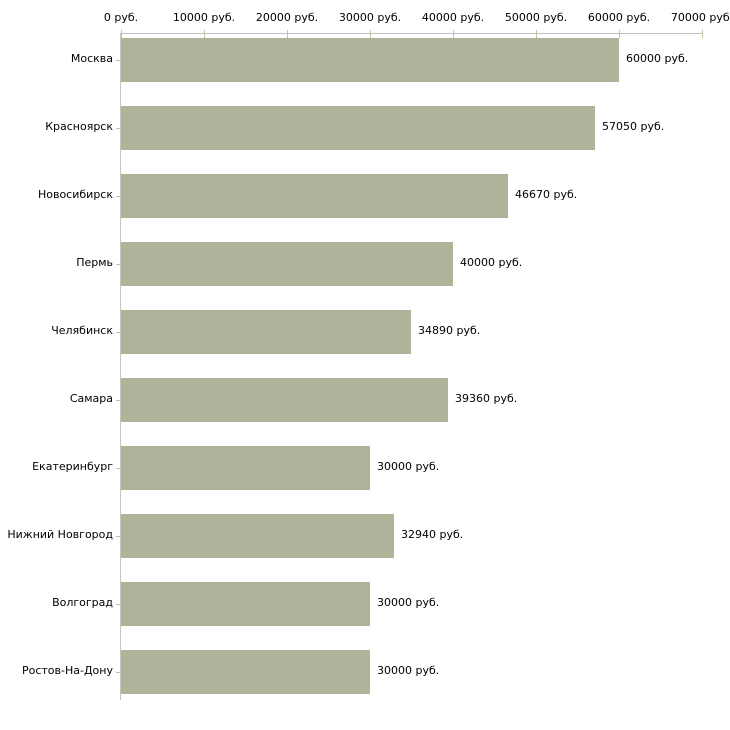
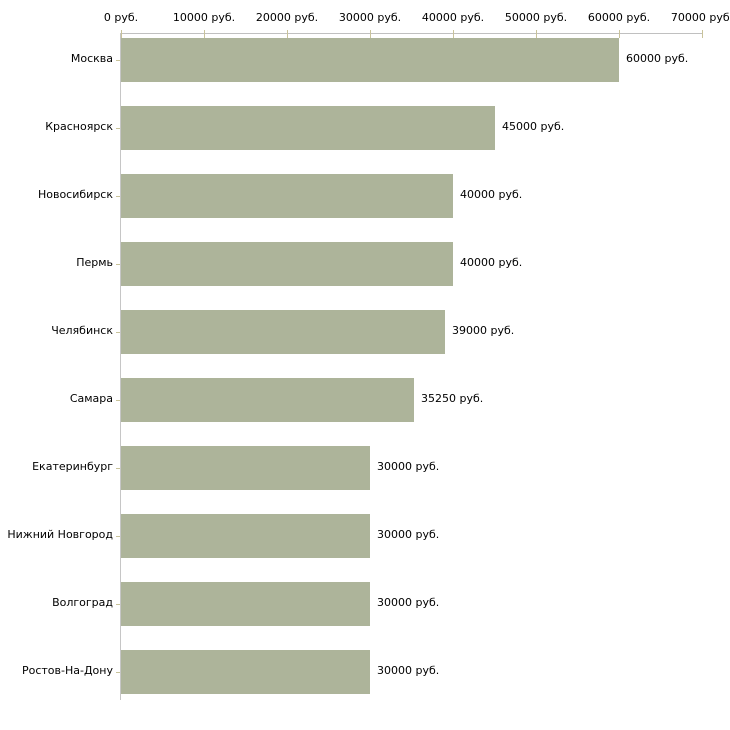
Красноярск: 57050 -> 45000
Новосибирск: 46670 -> 40000
Челябинск: 34890 -> 39000
Самара: 39360 -> 35250
Нижний Новгород: 32940 -> 30000
